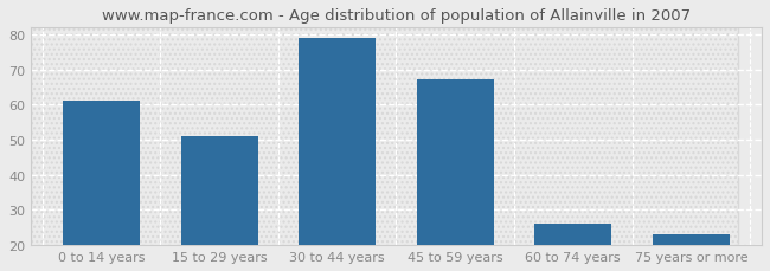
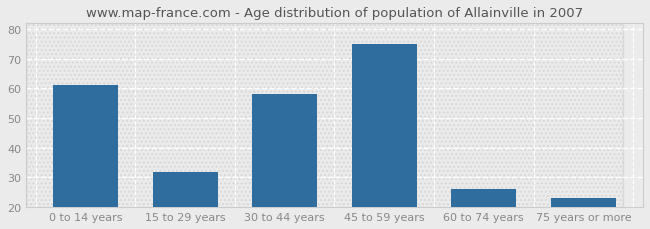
15 to 29 years: 51 -> 32
30 to 44 years: 79 -> 58
45 to 59 years: 67 -> 75
